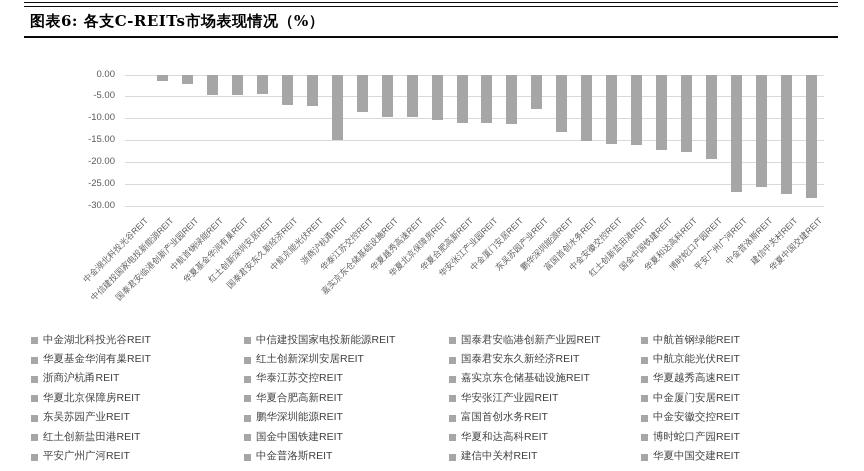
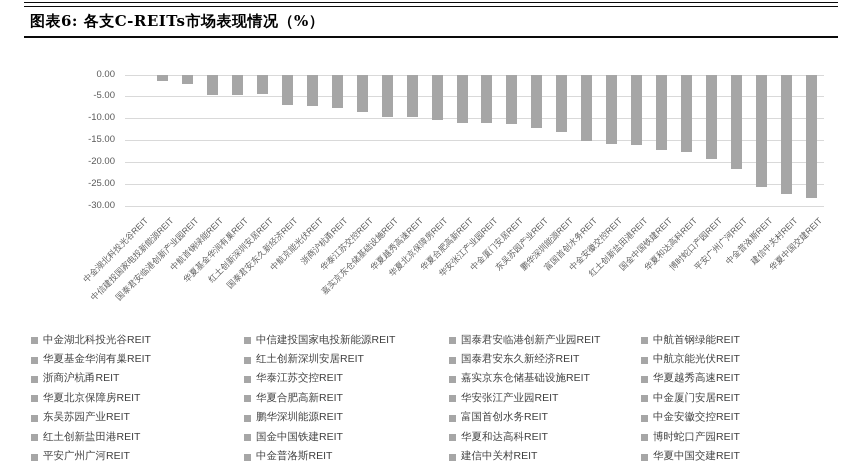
浙商沪杭甬REIT: -15 -> -8
东吴苏园产业REIT: -8 -> -12
平安广州广河REIT: -27 -> -22
